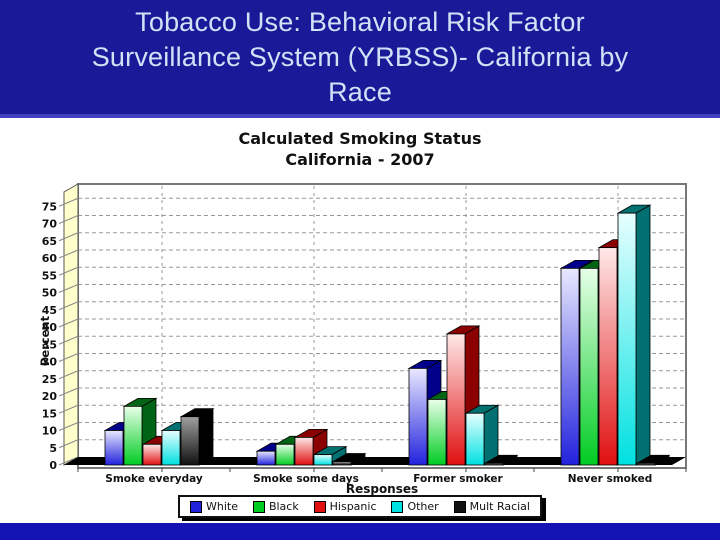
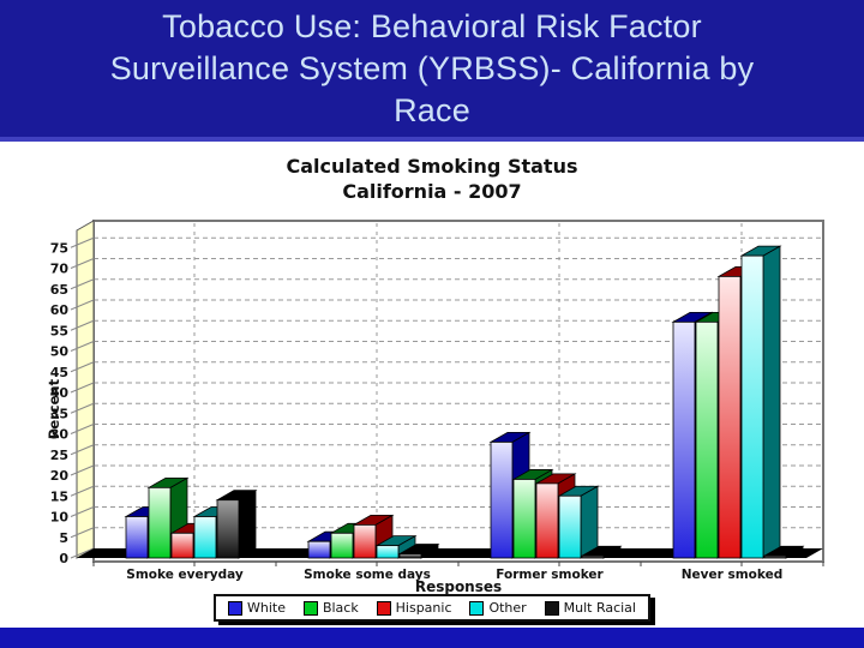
Hispanic/Former smoker: 38 -> 18
Hispanic/Never smoked: 63 -> 68
